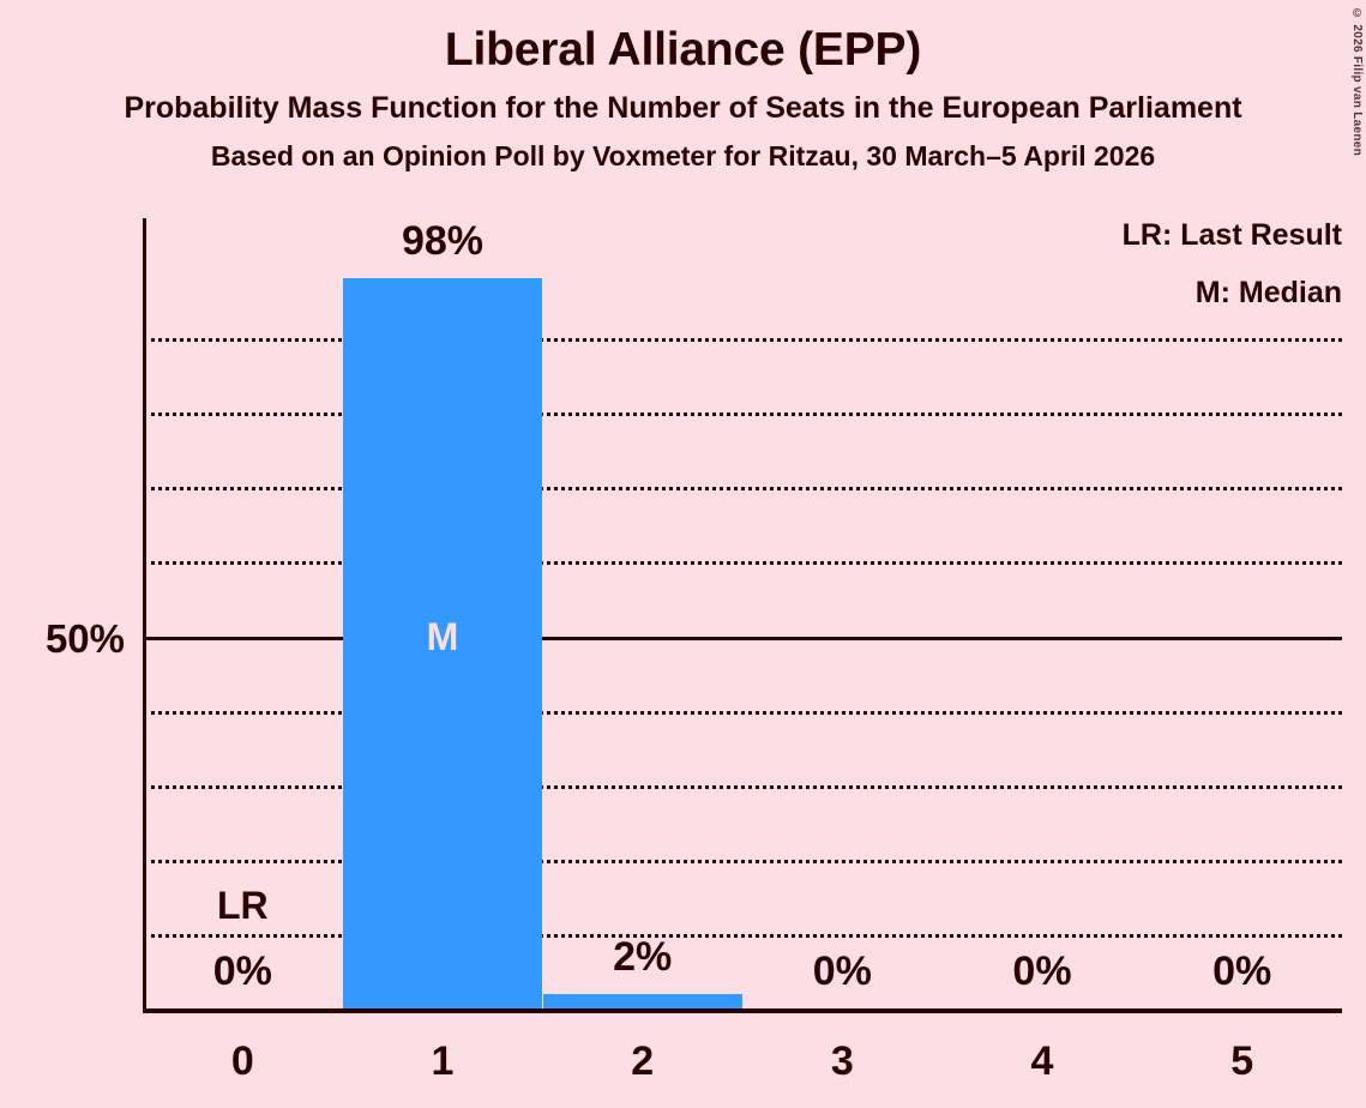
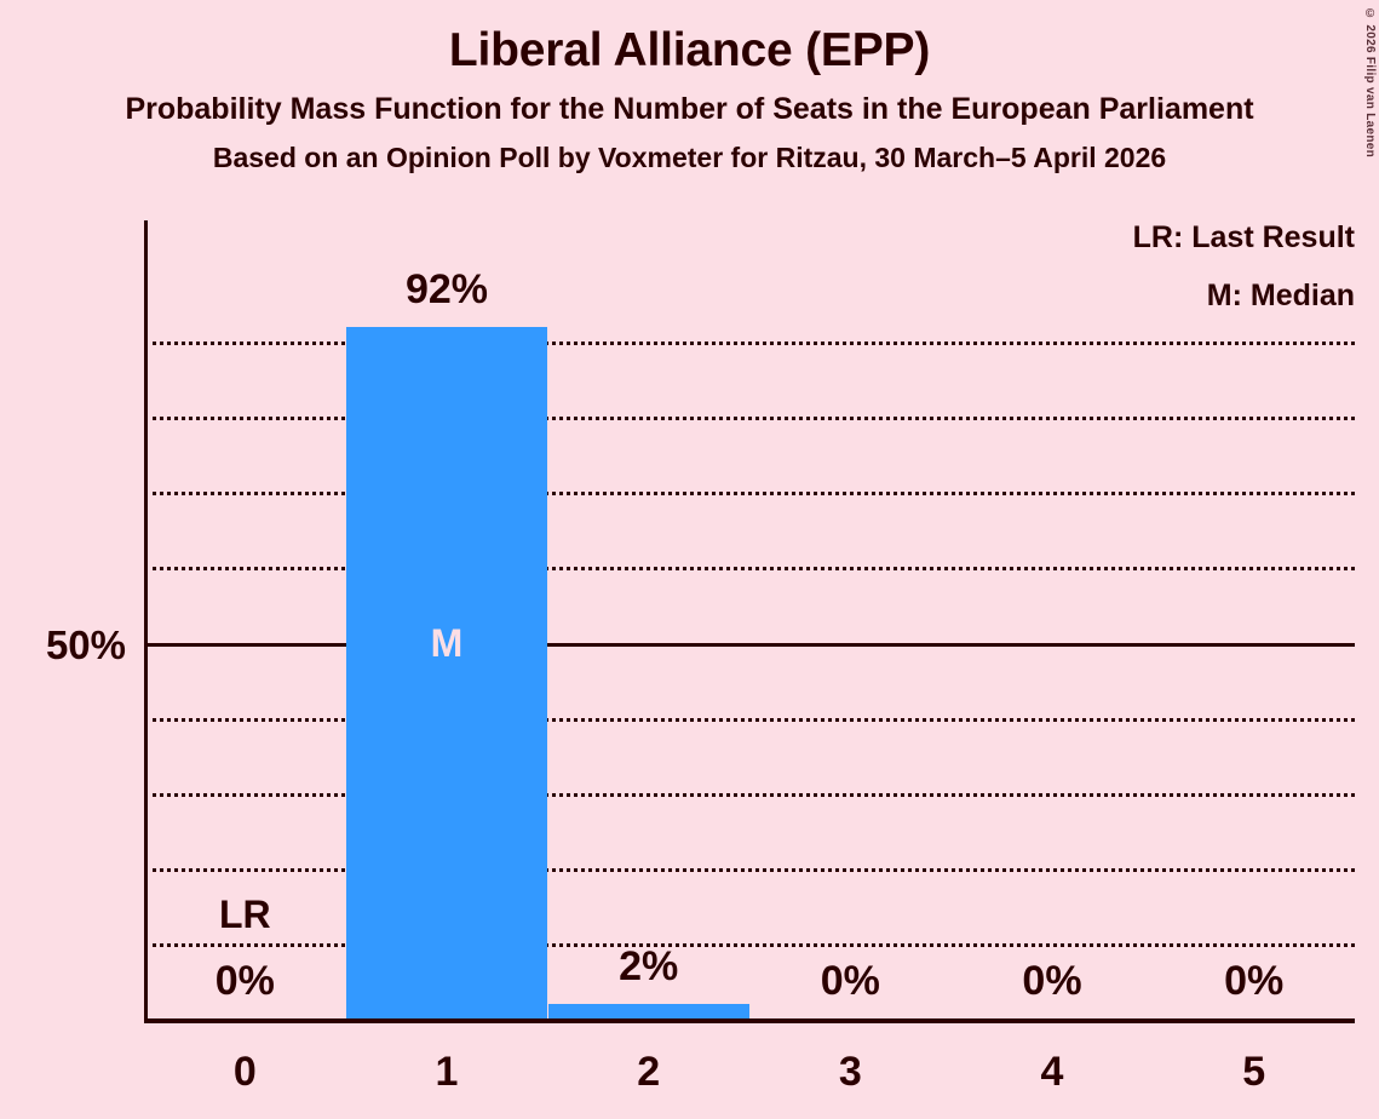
1: 98% -> 92%
